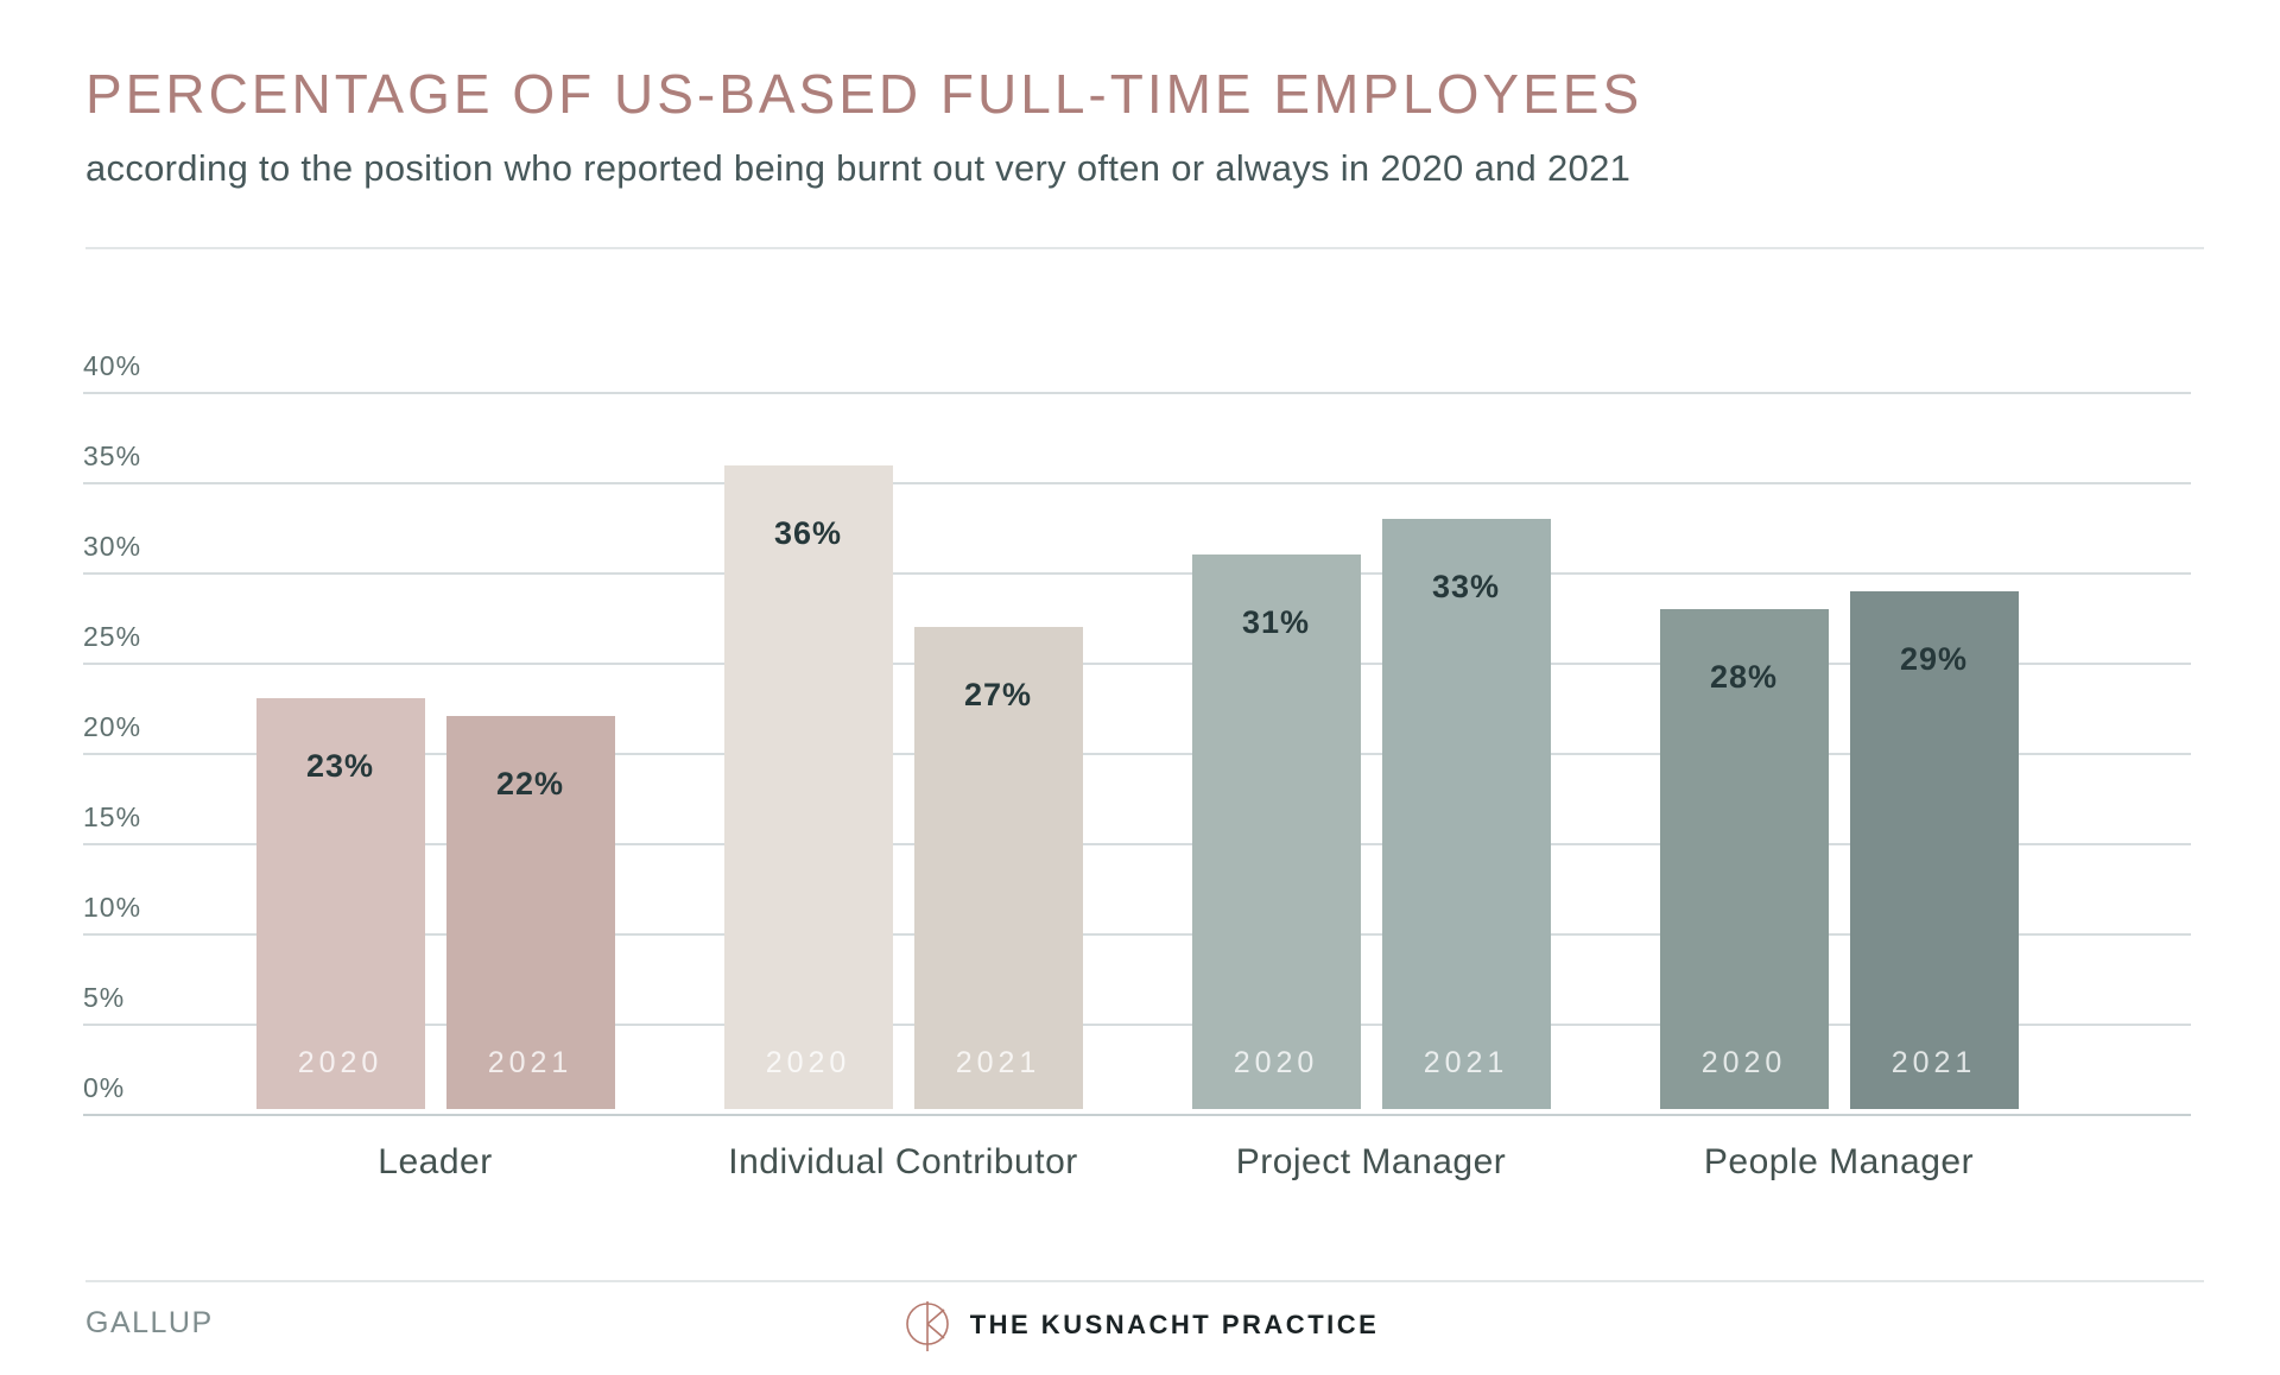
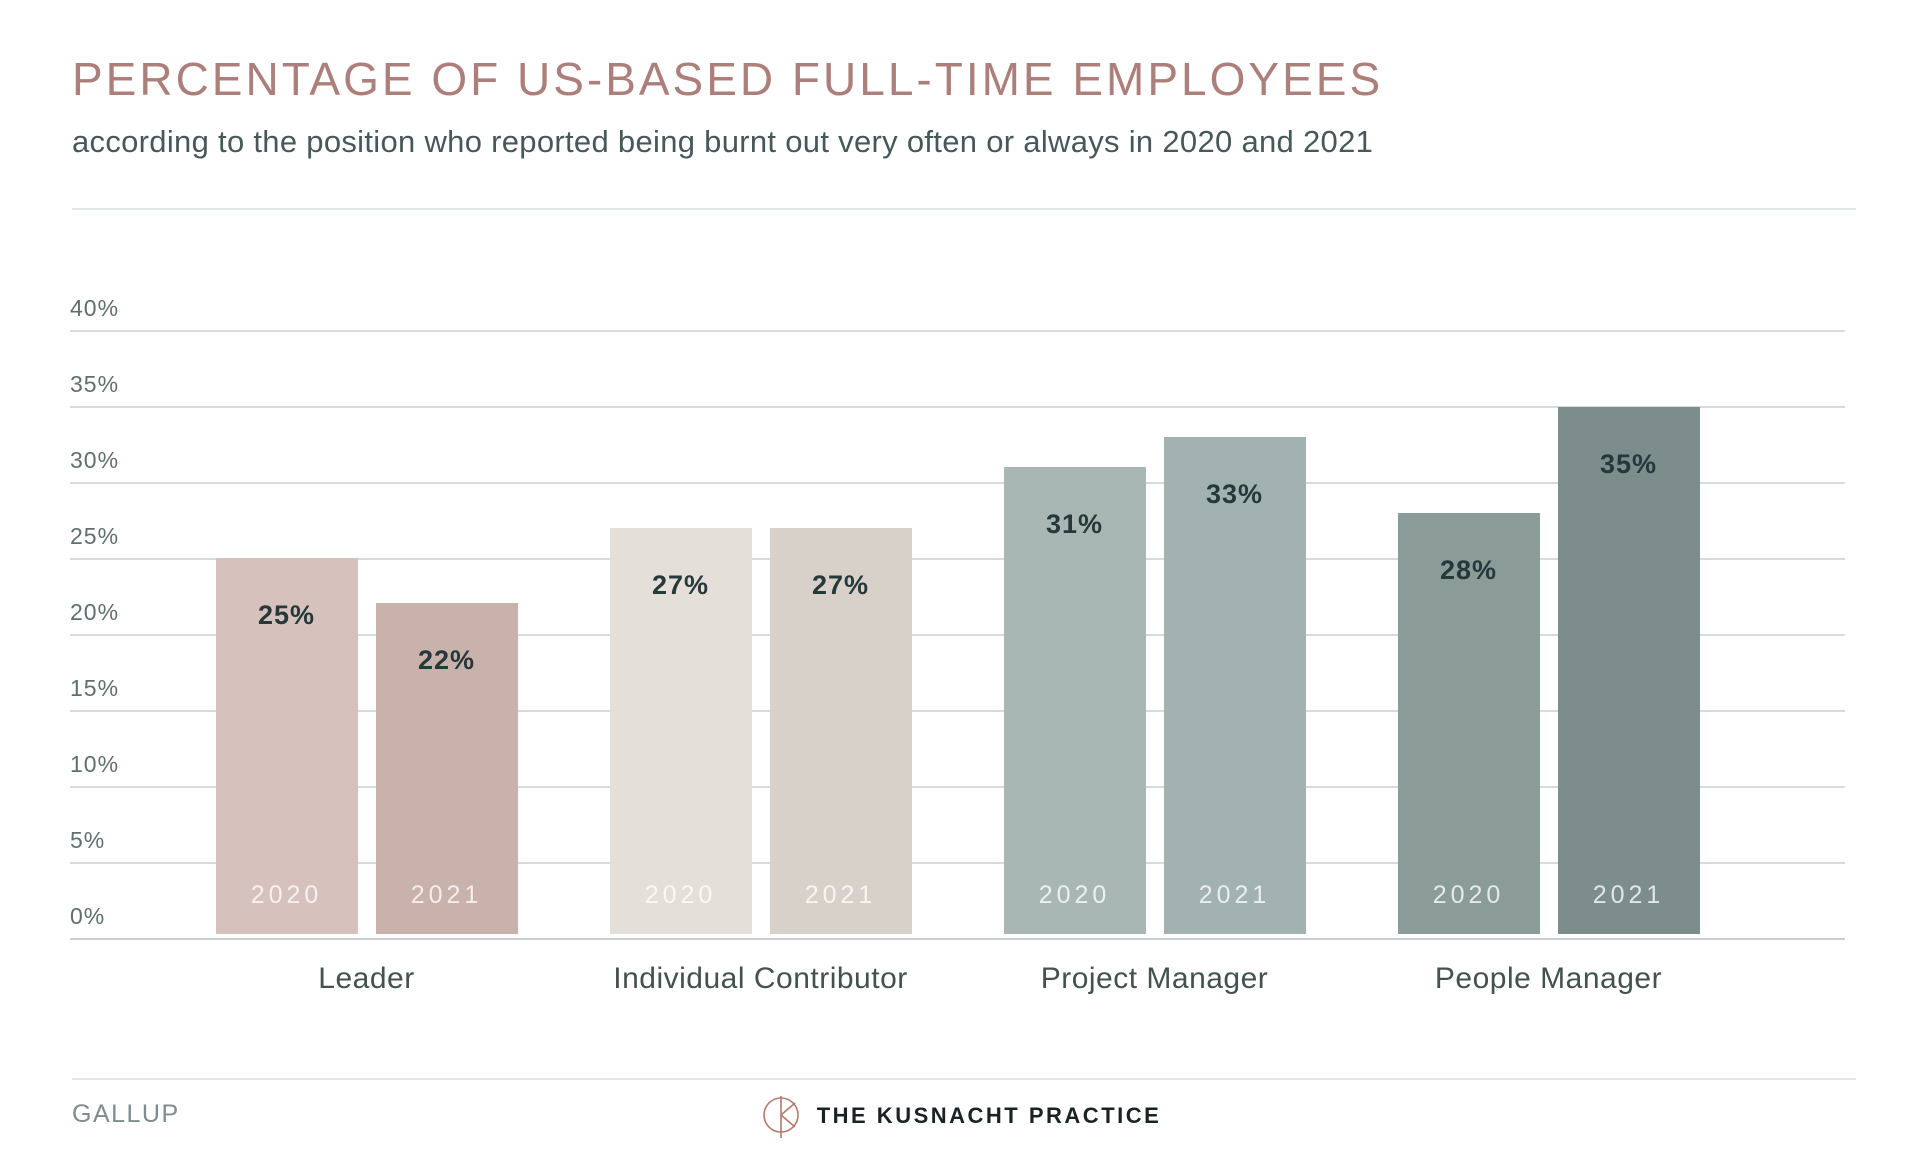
2020/Leader: 23% -> 25%
2020/Individual Contributor: 36% -> 27%
2021/People Manager: 29% -> 35%
